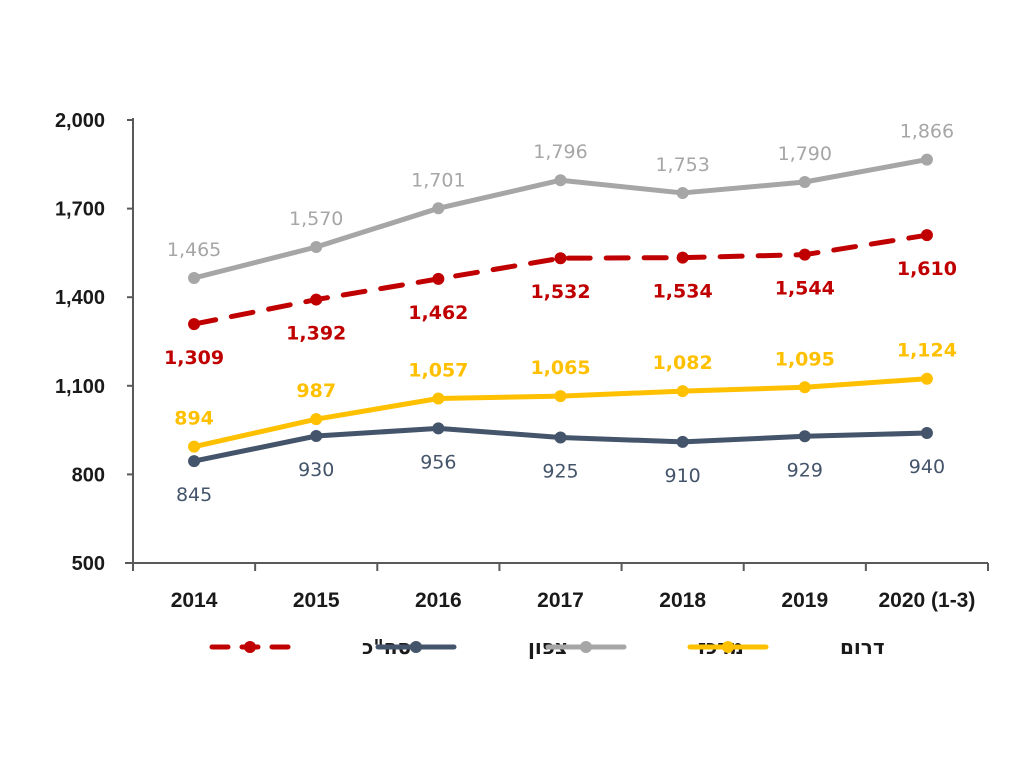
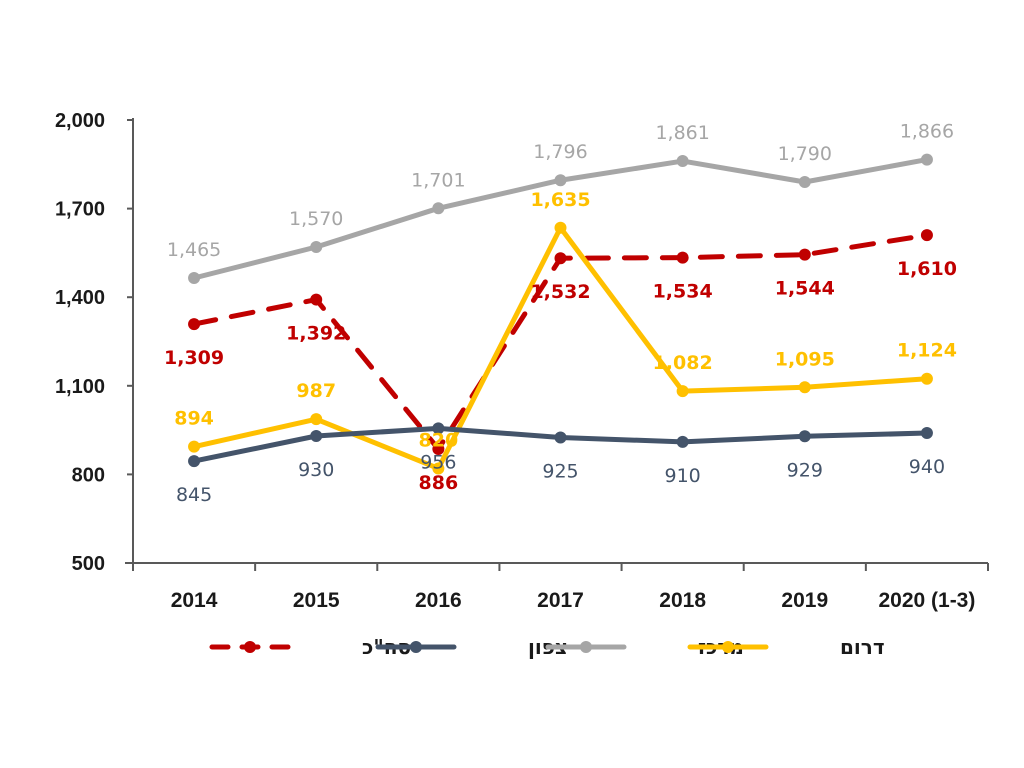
סה"כ/2016: 1,462 -> 886
דרום/2016: 1,057 -> 820
דרום/2017: 1,065 -> 1,635
מרכז/2018: 1,753 -> 1,861
